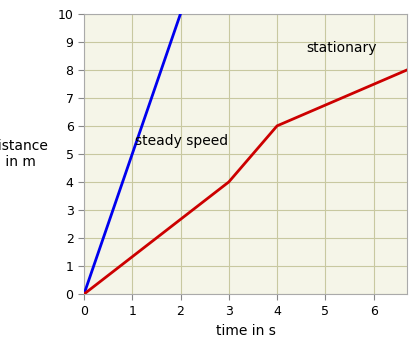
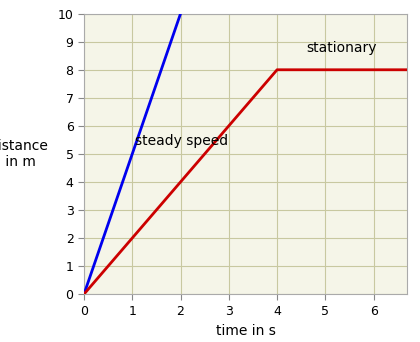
3: 4 -> 6
4: 6 -> 8
